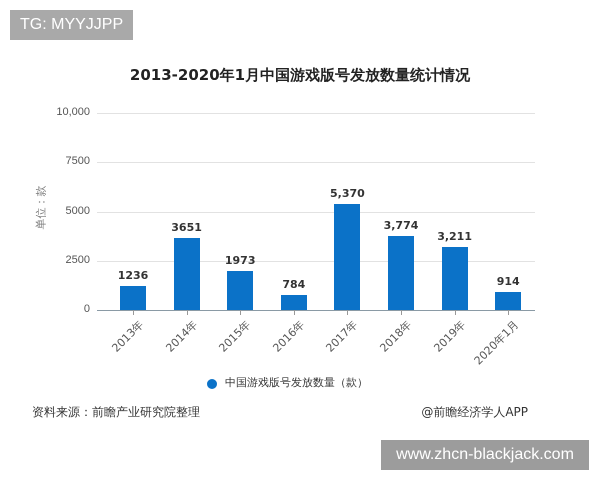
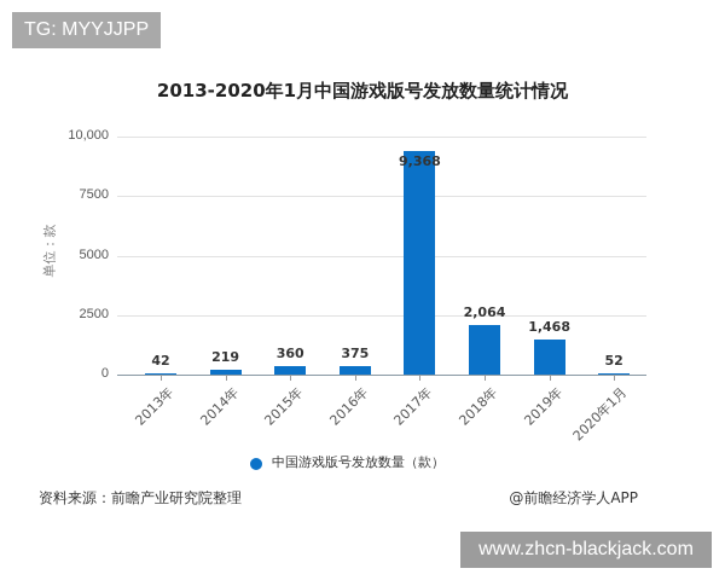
2013年: 1236 -> 42
2014年: 3651 -> 219
2015年: 1973 -> 360
2016年: 784 -> 375
2017年: 5,370 -> 9,368
2018年: 3,774 -> 2,064
2019年: 3,211 -> 1,468
2020年1月: 914 -> 52
